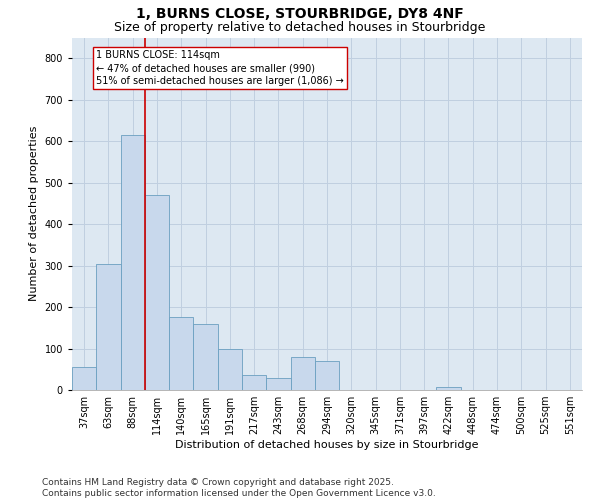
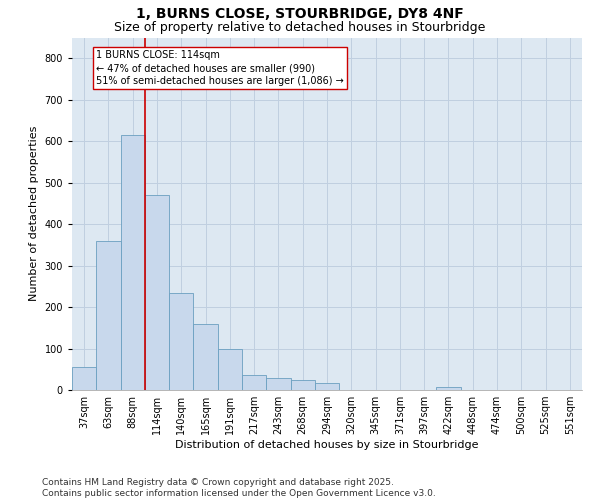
63sqm: 305 -> 360
140sqm: 175 -> 235
268sqm: 80 -> 25
294sqm: 70 -> 18
